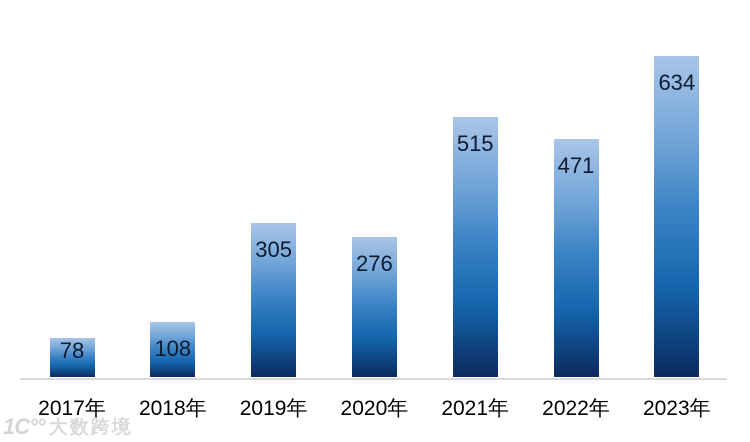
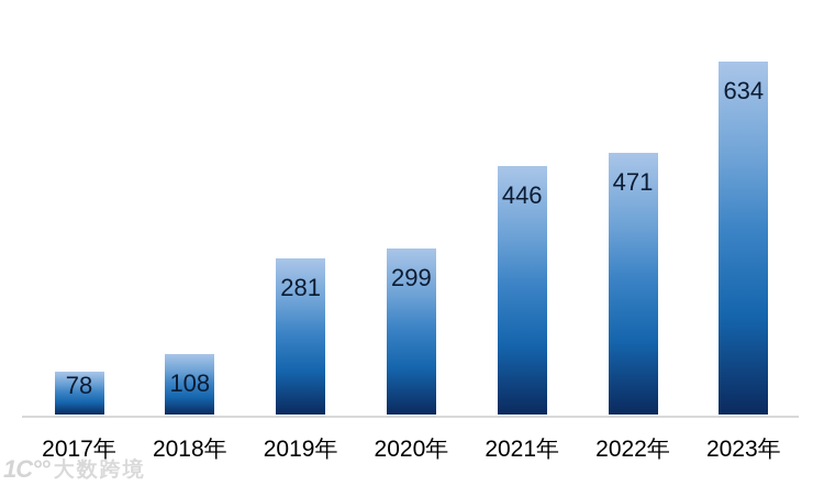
2019年: 305 -> 281
2020年: 276 -> 299
2021年: 515 -> 446
